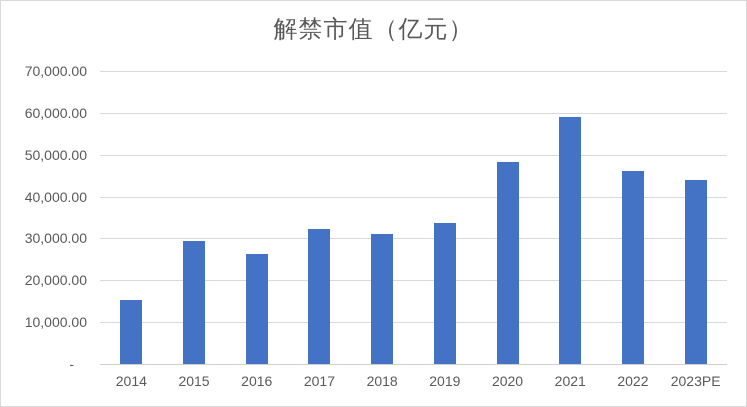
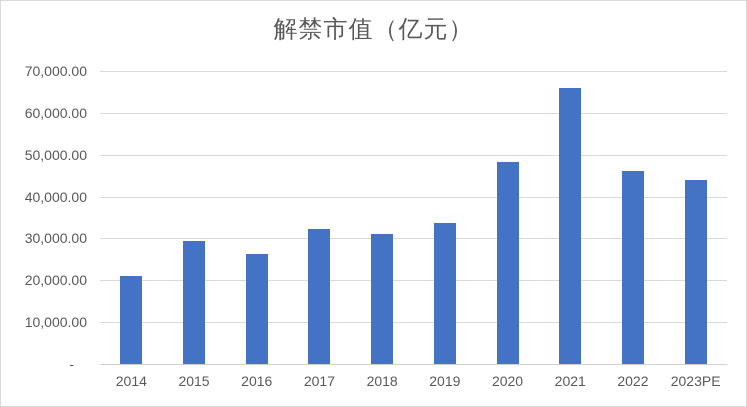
2014: 15000 -> 21000
2021: 59000 -> 66000
